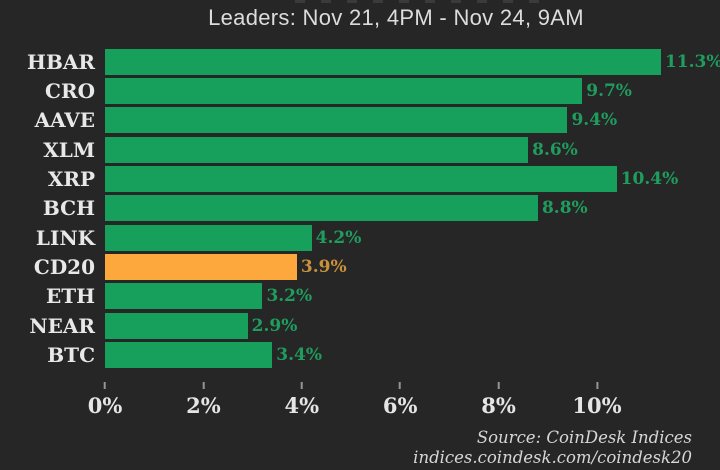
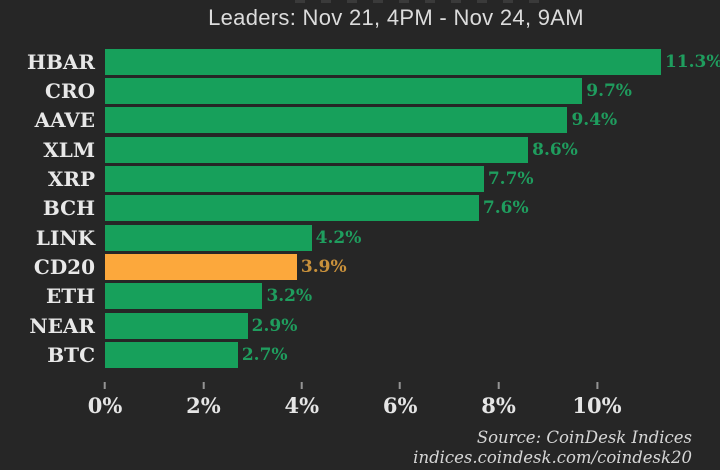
XRP: 10.4% -> 7.7%
BCH: 8.8% -> 7.6%
BTC: 3.4% -> 2.7%
